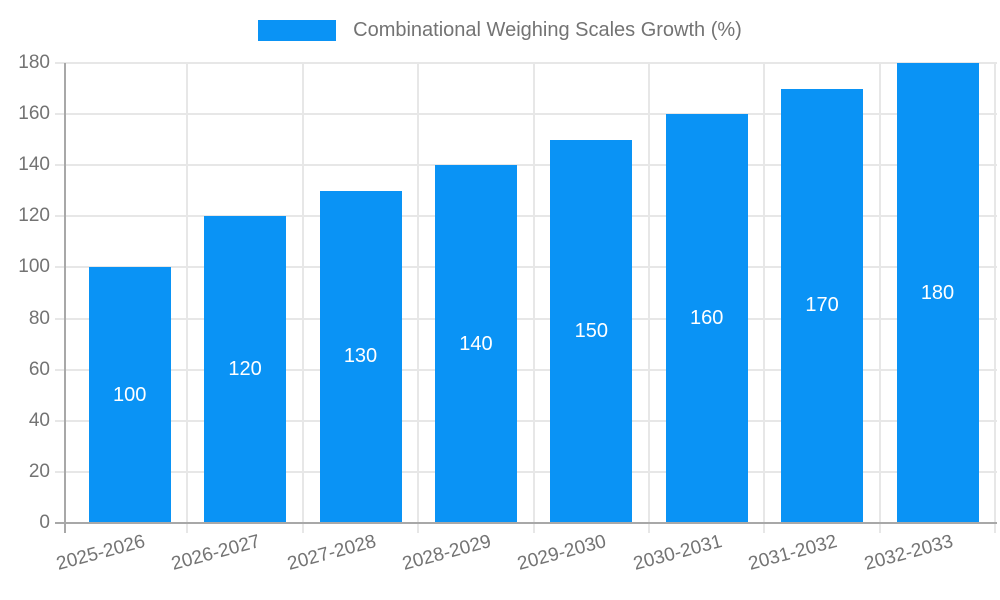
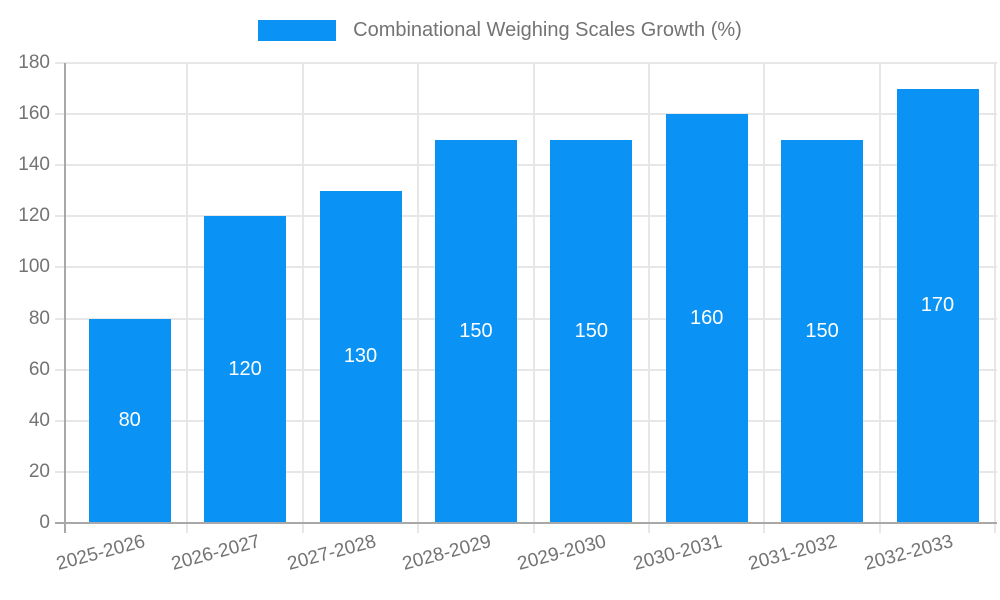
2025-2026: 100 -> 80
2028-2029: 140 -> 150
2031-2032: 170 -> 150
2032-2033: 180 -> 170
